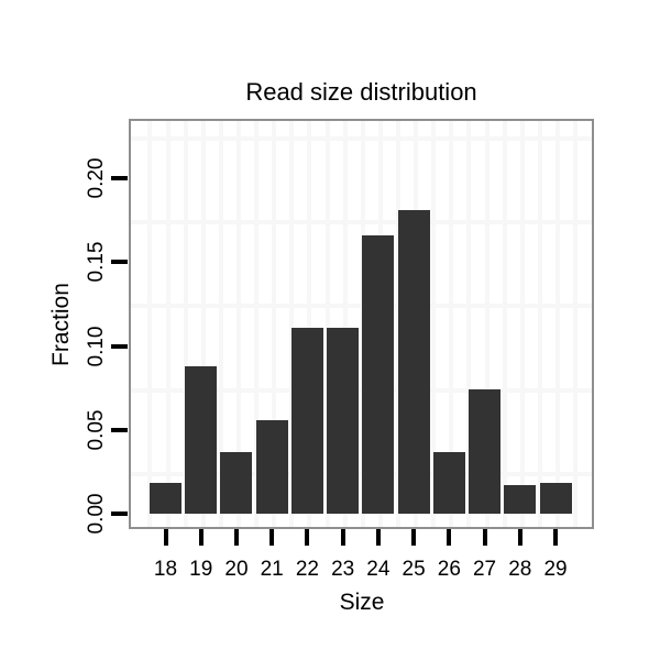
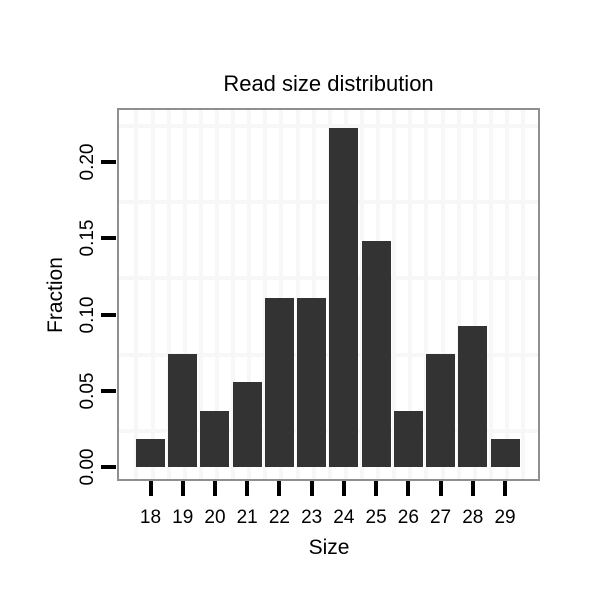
19: 0.088 -> 0.074
24: 0.166 -> 0.222
25: 0.181 -> 0.148
28: 0.017 -> 0.093
